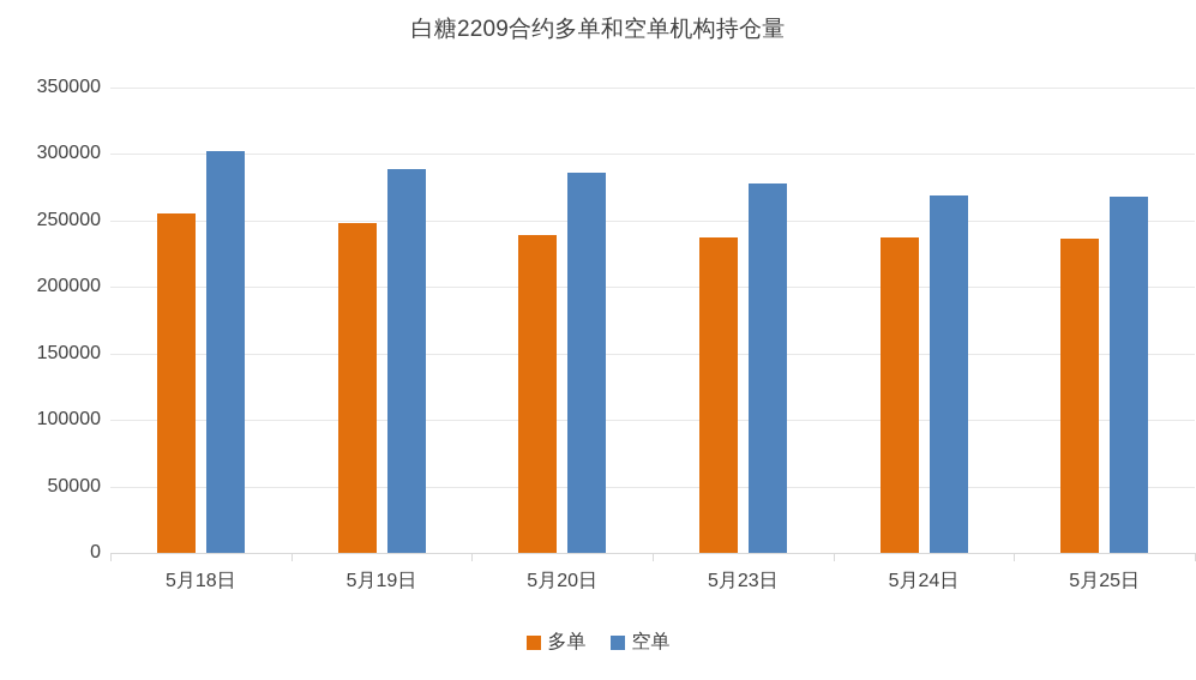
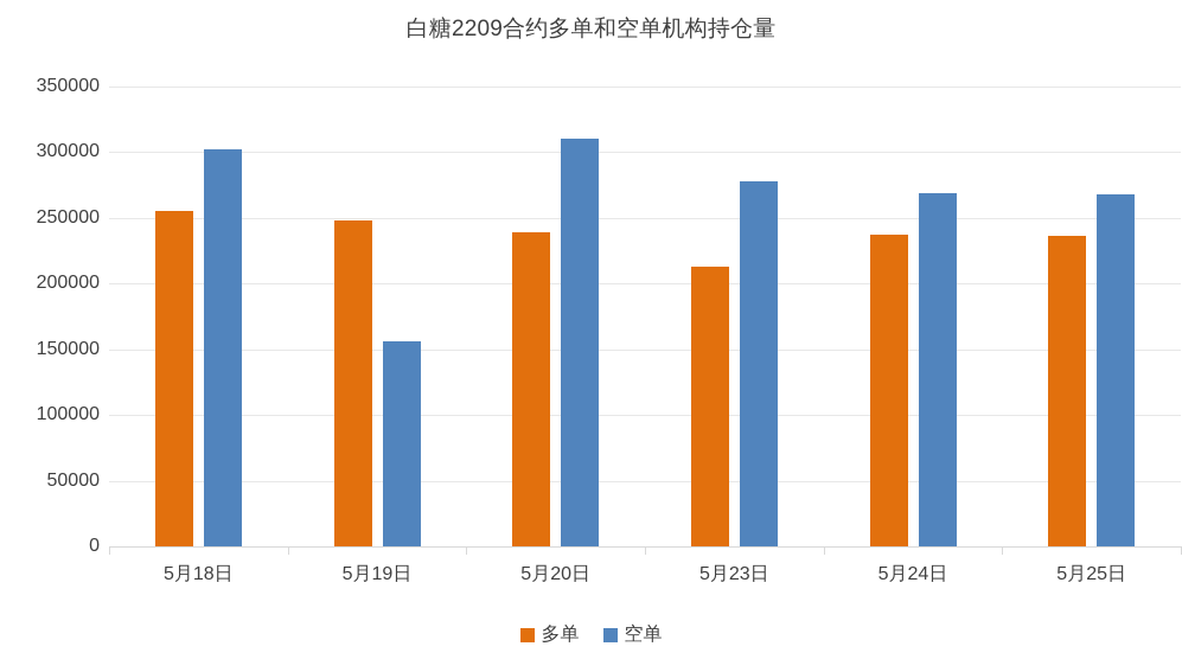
空单/5月19日: 289000 -> 156000
空单/5月20日: 286000 -> 310000
多单/5月23日: 238000 -> 213000
